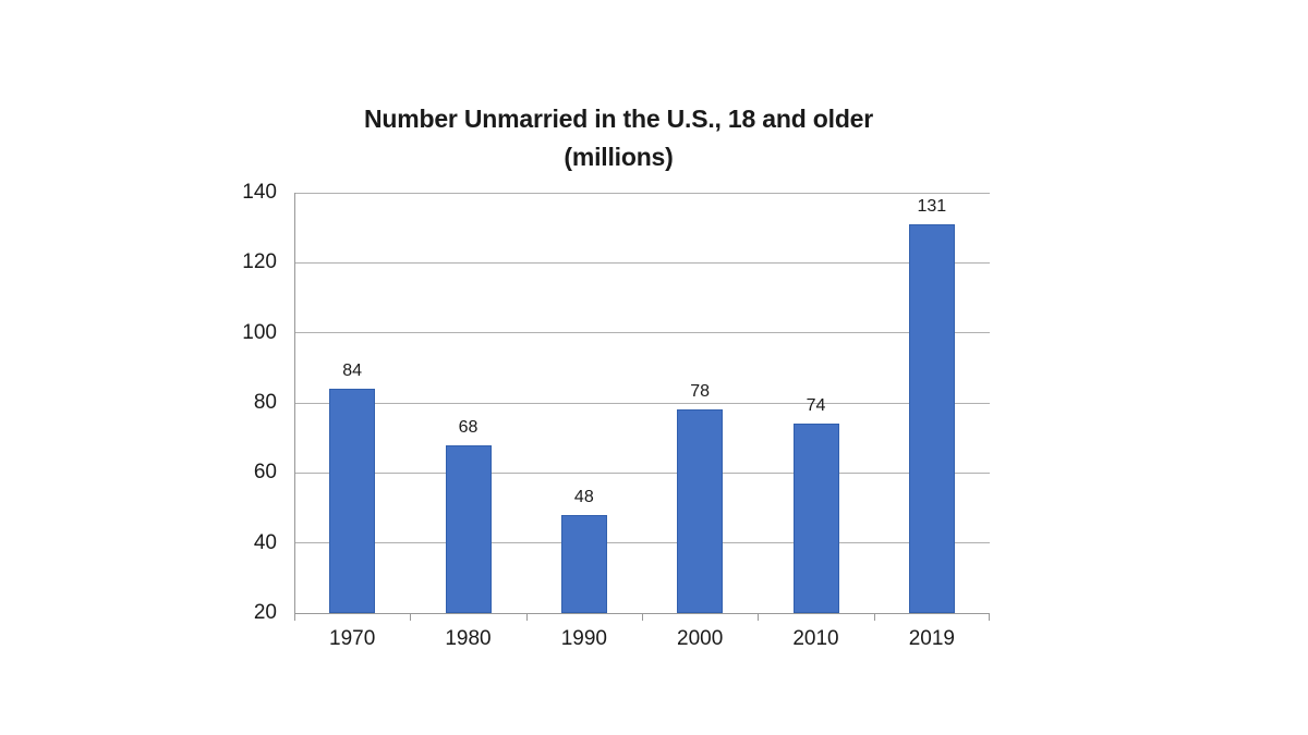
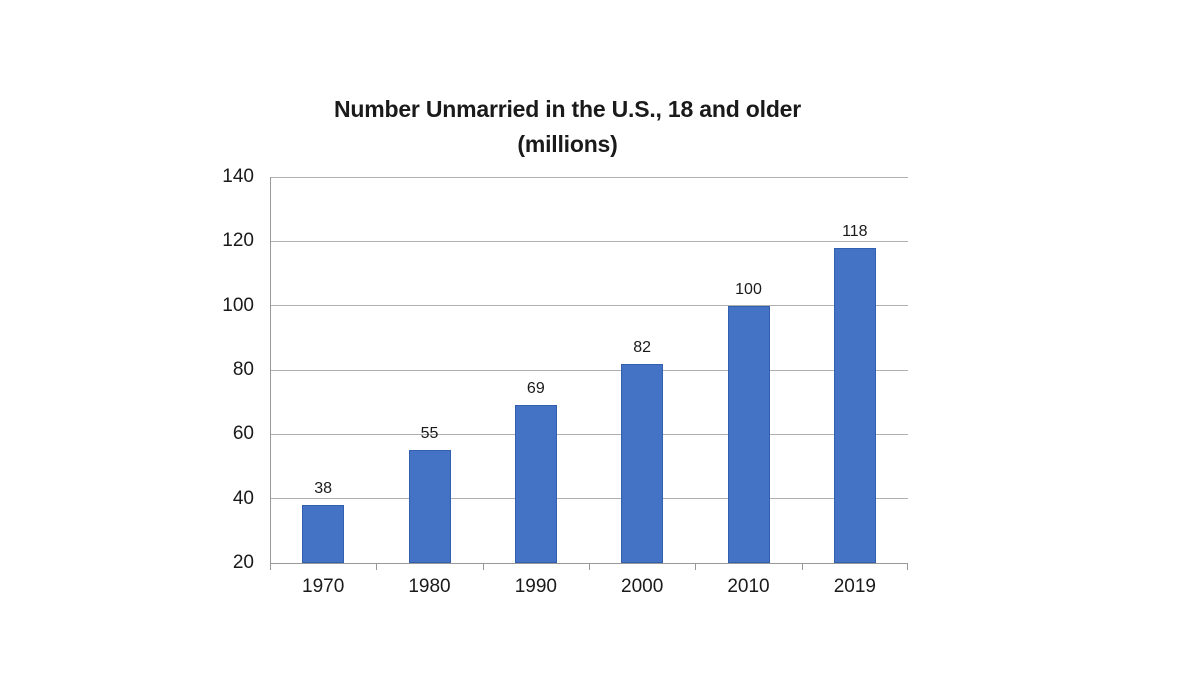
1970: 84 -> 38
1980: 68 -> 55
1990: 48 -> 69
2000: 78 -> 82
2010: 74 -> 100
2019: 131 -> 118
